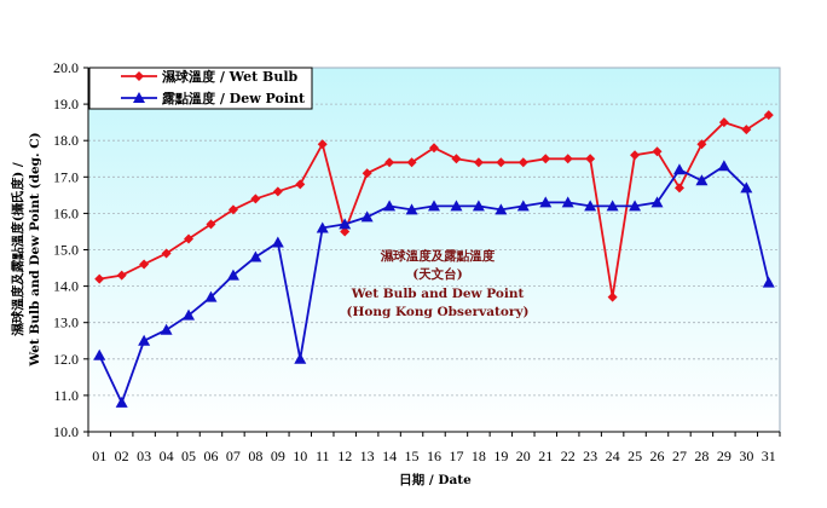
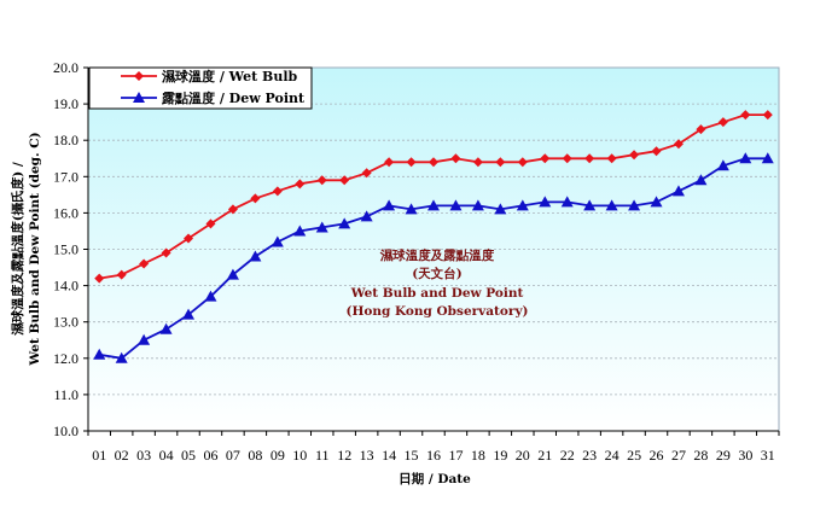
露點溫度 / Dew Point/02: 10.8 -> 12.0
露點溫度 / Dew Point/10: 12.0 -> 15.5
濕球溫度 / Wet Bulb/11: 17.9 -> 16.9
濕球溫度 / Wet Bulb/12: 15.5 -> 16.9
濕球溫度 / Wet Bulb/16: 17.8 -> 17.4
濕球溫度 / Wet Bulb/24: 13.7 -> 17.5
濕球溫度 / Wet Bulb/27: 16.7 -> 17.9
露點溫度 / Dew Point/27: 17.2 -> 16.6
濕球溫度 / Wet Bulb/28: 17.9 -> 18.3
濕球溫度 / Wet Bulb/30: 18.3 -> 18.7
露點溫度 / Dew Point/30: 16.7 -> 17.5
露點溫度 / Dew Point/31: 14.1 -> 17.5
